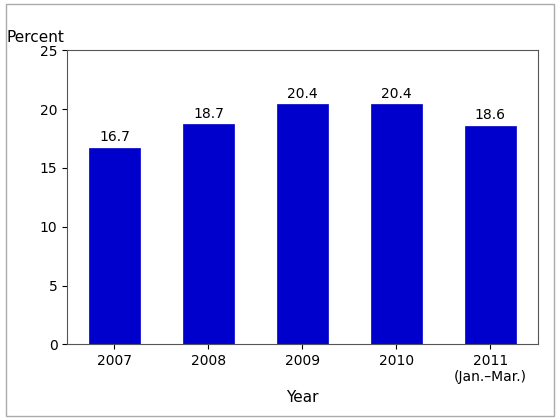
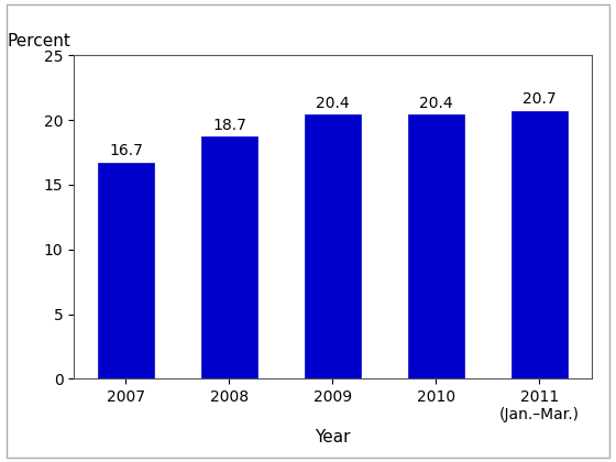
2011 (Jan.–Mar.): 18.6 -> 20.7
